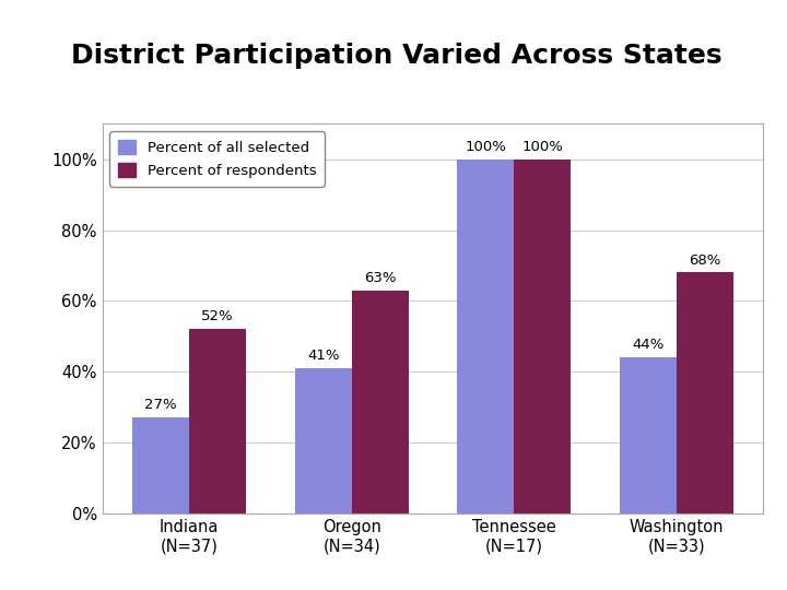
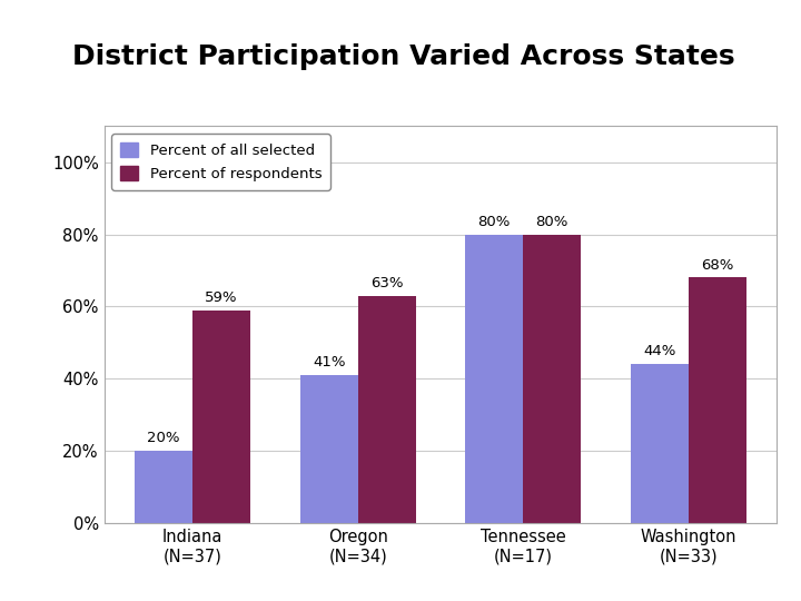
Percent of all selected/Indiana (N=37): 27% -> 20%
Percent of respondents/Indiana (N=37): 52% -> 59%
Percent of all selected/Tennessee (N=17): 100% -> 80%
Percent of respondents/Tennessee (N=17): 100% -> 80%
